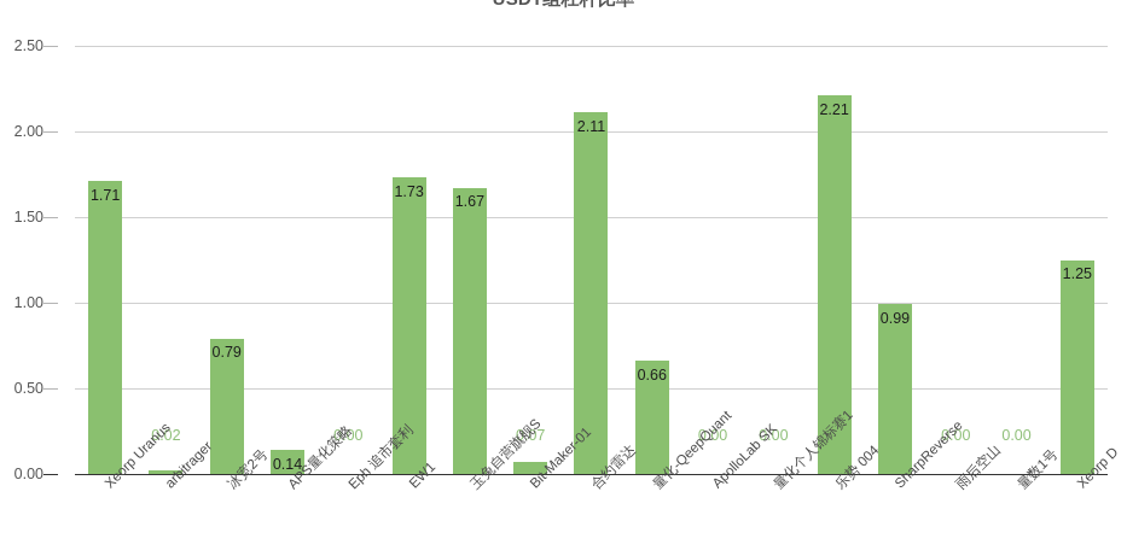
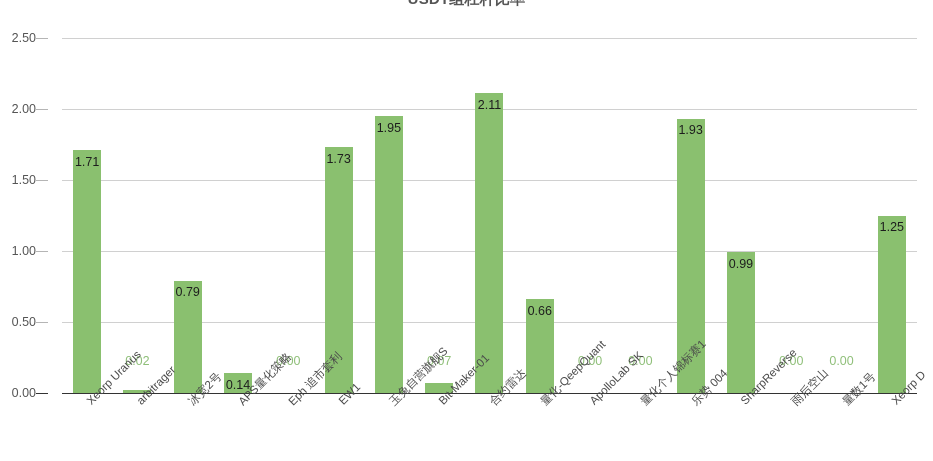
玉兔自营旗舰S: 1.67 -> 1.95
乐势 004: 2.21 -> 1.93
